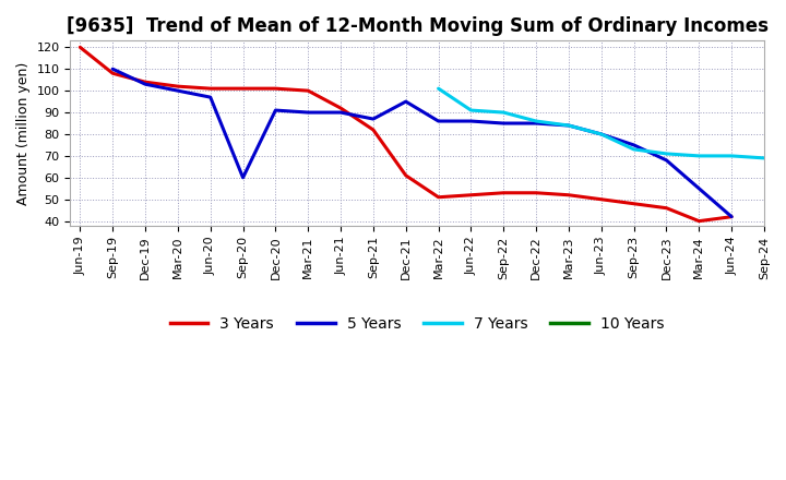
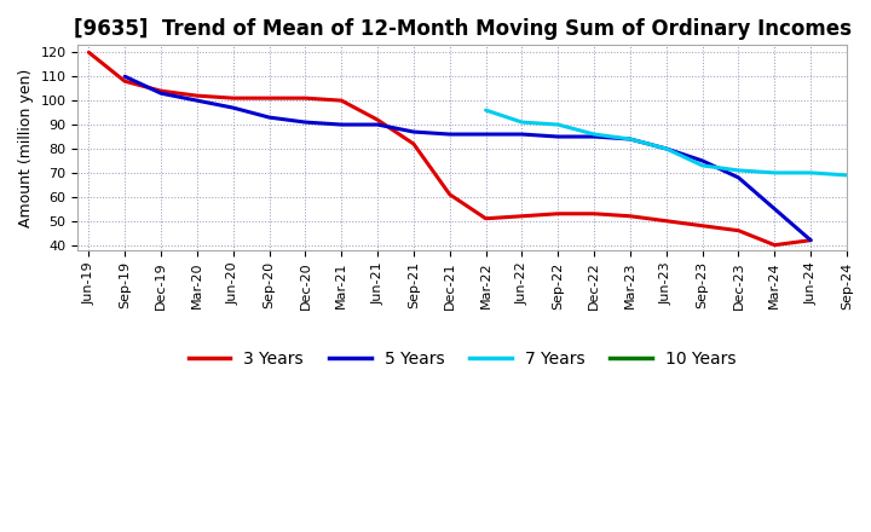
5 Years/Sep-20: 60 -> 93
5 Years/Dec-21: 95 -> 86
7 Years/Mar-22: 101 -> 96
